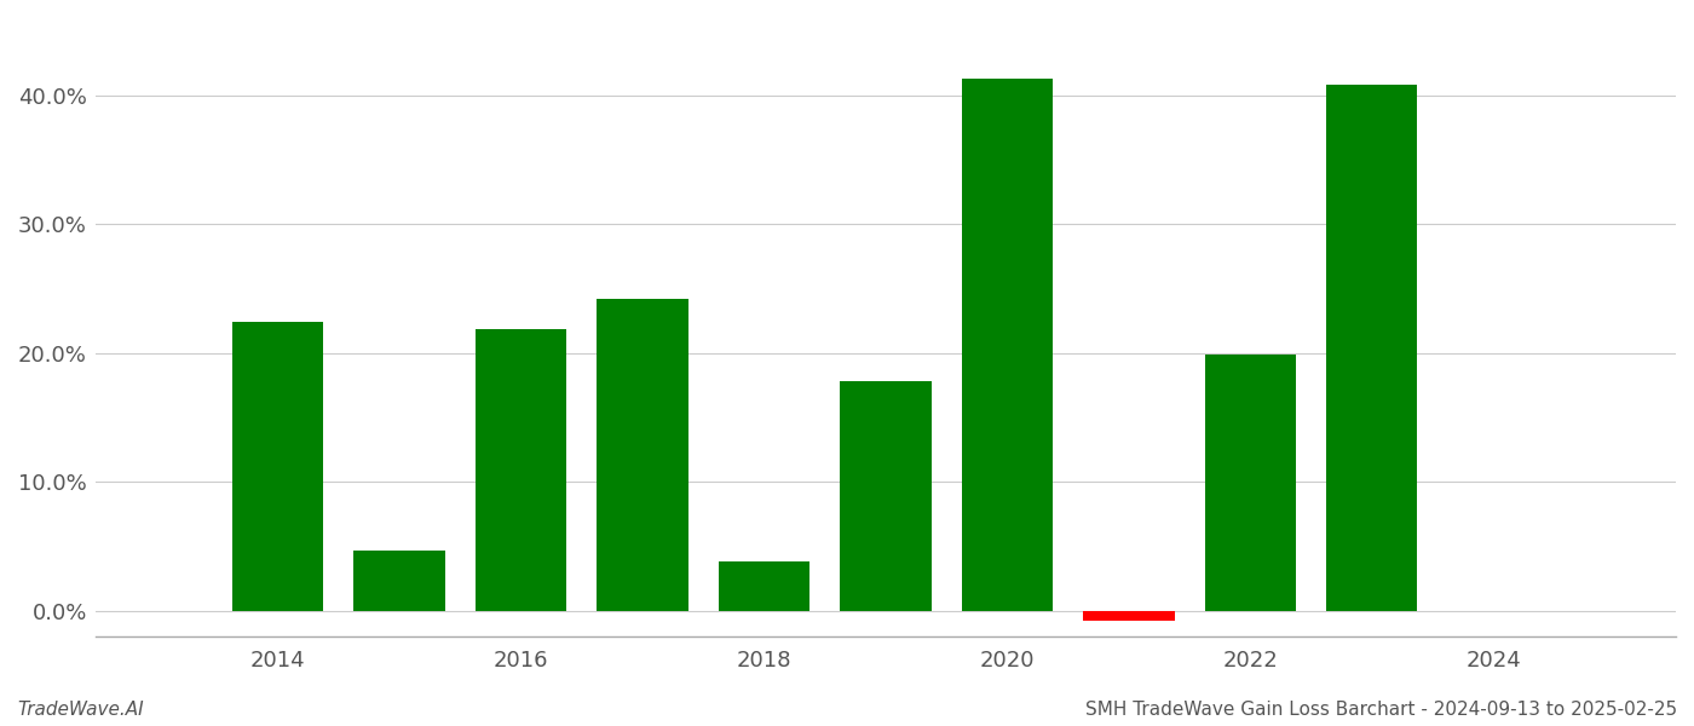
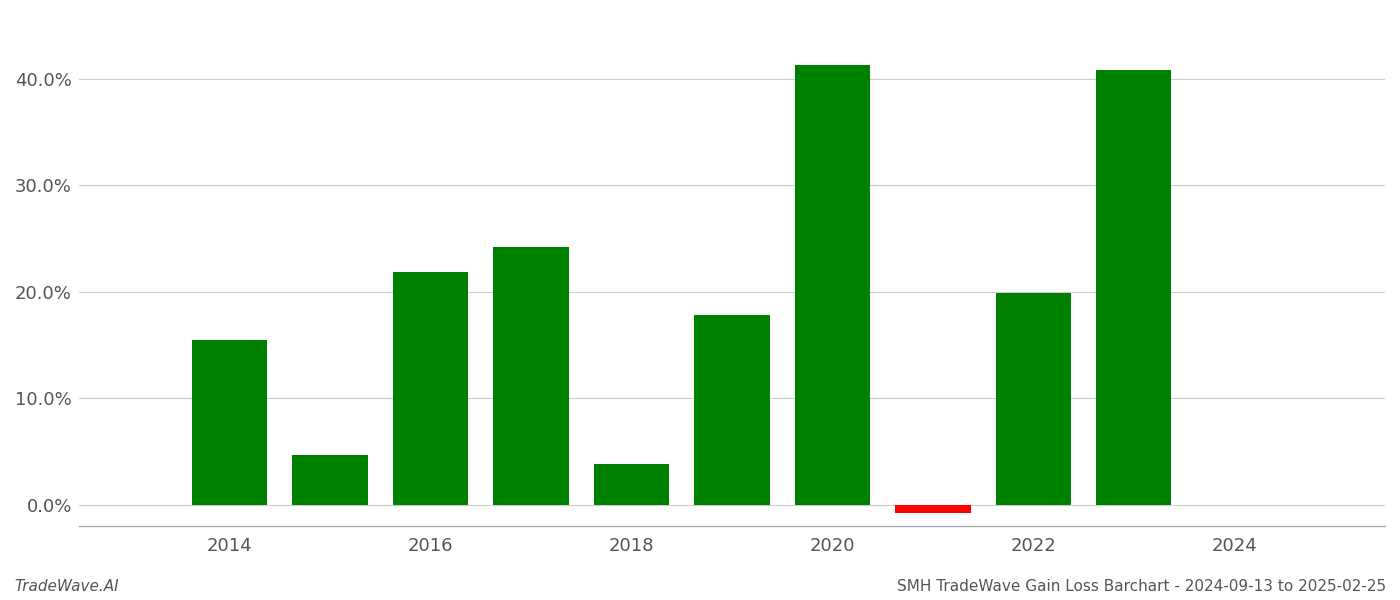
2014: 22.4% -> 15.5%
